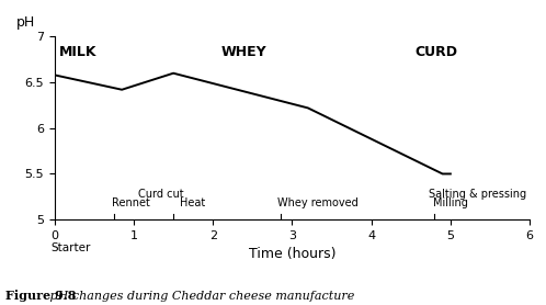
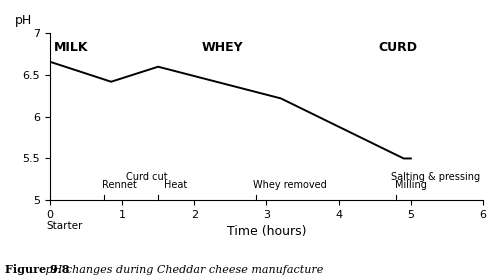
0: 6.58 -> 6.66
